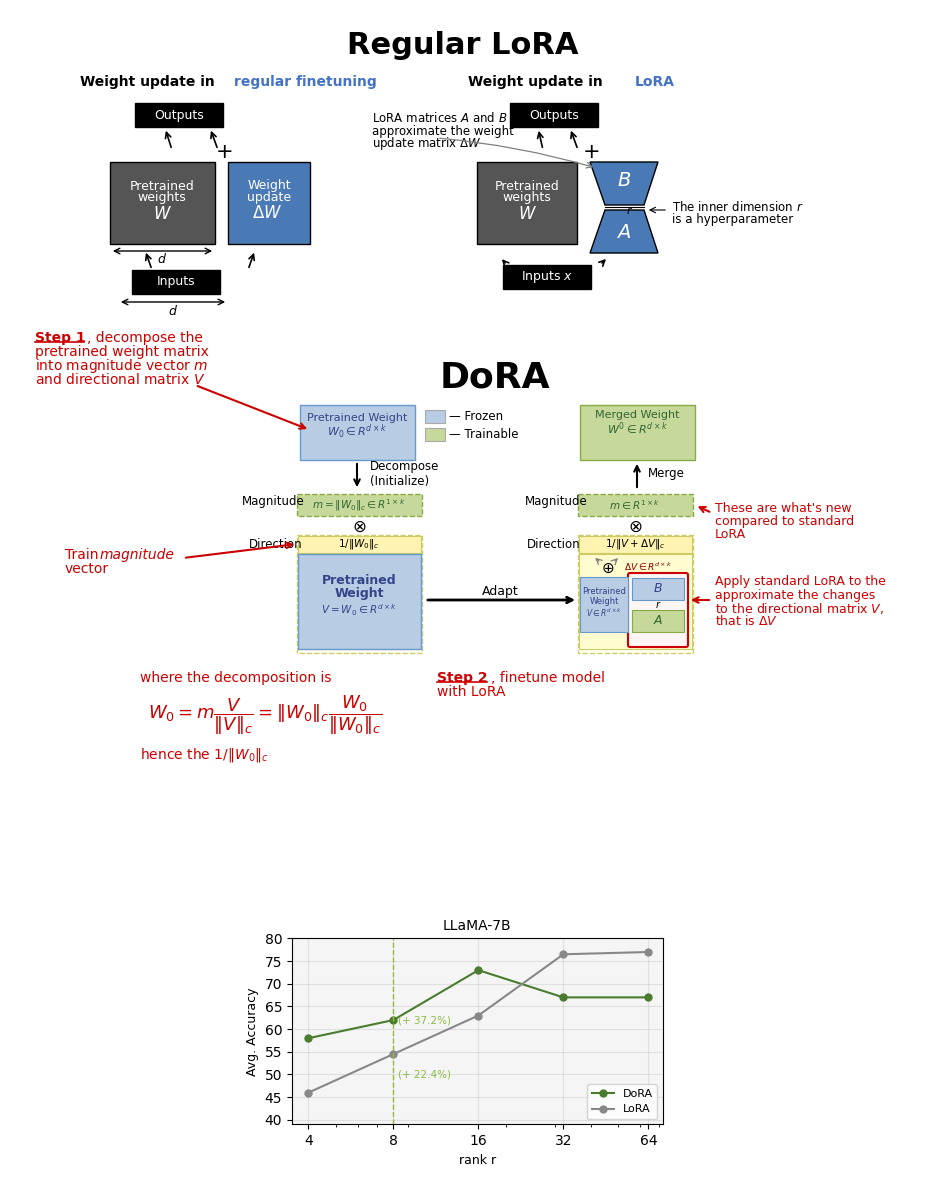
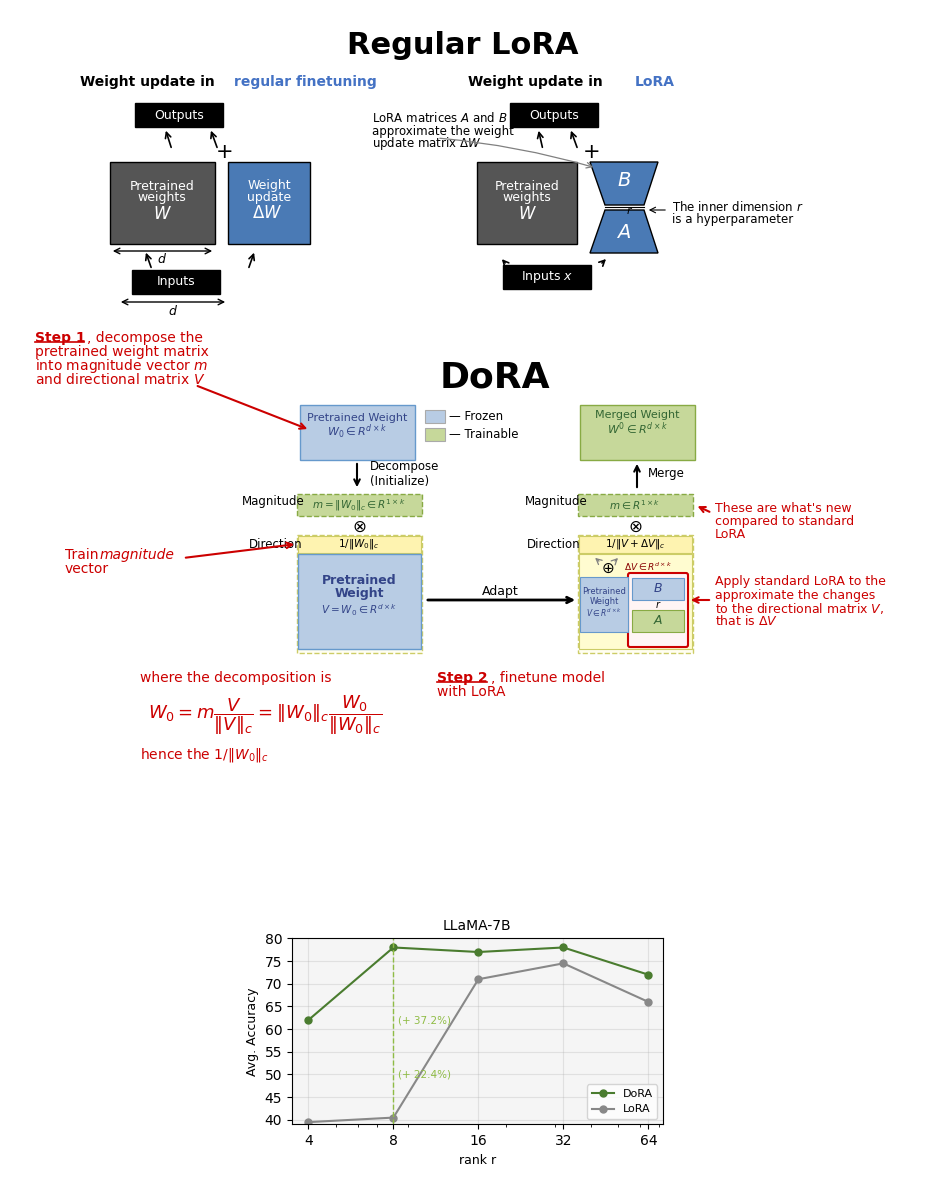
DoRA/4: 58 -> 62
LoRA/4: 46.0 -> 39.5
DoRA/8: 62 -> 78
LoRA/8: 54.5 -> 40.5
DoRA/16: 73 -> 77
LoRA/16: 63.0 -> 71.0
DoRA/32: 67 -> 78
LoRA/32: 76.5 -> 74.5
DoRA/64: 67 -> 72
LoRA/64: 77.0 -> 66.0
